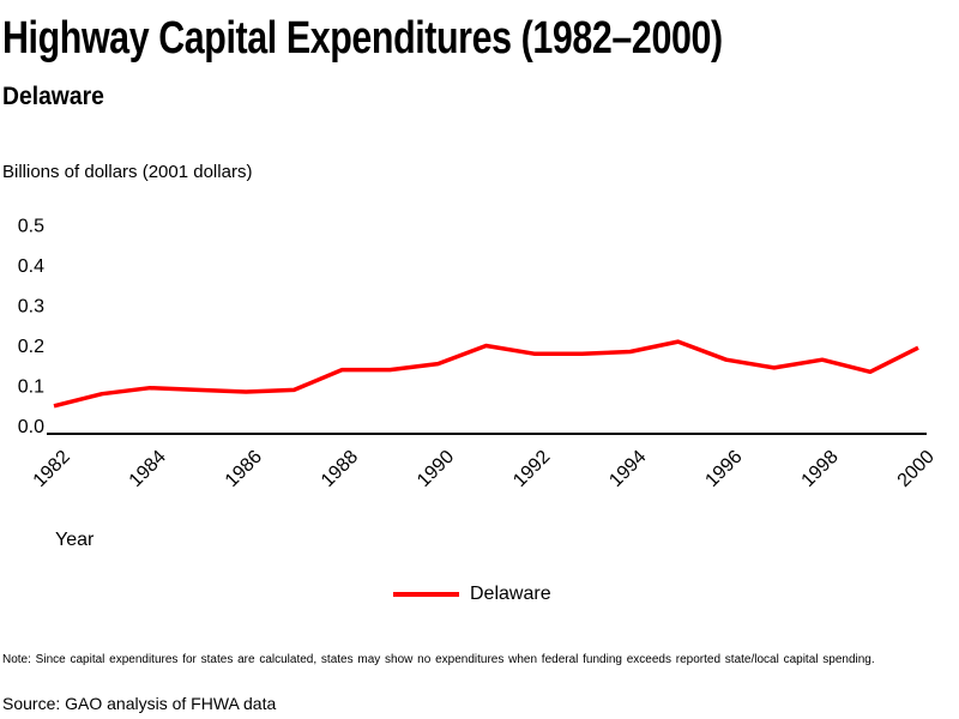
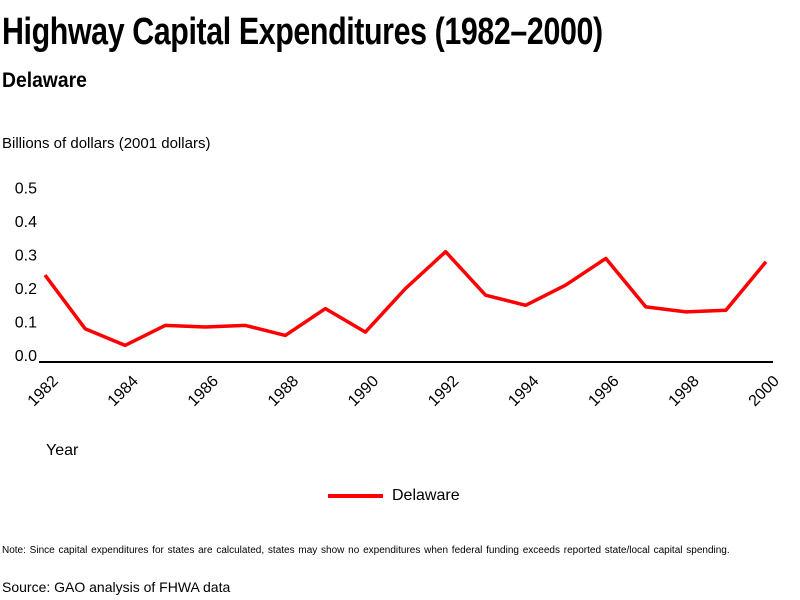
1982: 0.05 -> 0.24
1984: 0.10 -> 0.03
1988: 0.14 -> 0.06
1990: 0.15 -> 0.07
1992: 0.18 -> 0.31
1994: 0.18 -> 0.15
1996: 0.17 -> 0.29
1998: 0.17 -> 0.13
2000: 0.20 -> 0.28
